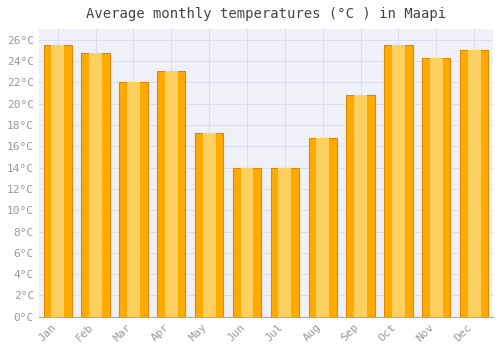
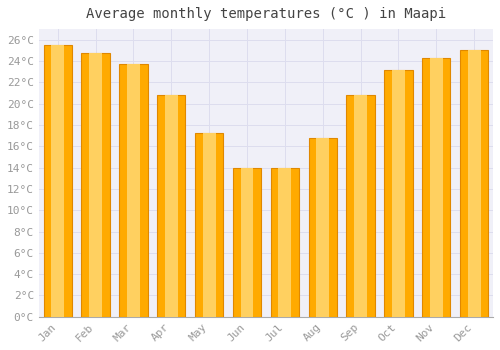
Mar: 22.0°C -> 23.7°C
Apr: 23.1°C -> 20.8°C
Oct: 25.5°C -> 23.2°C
